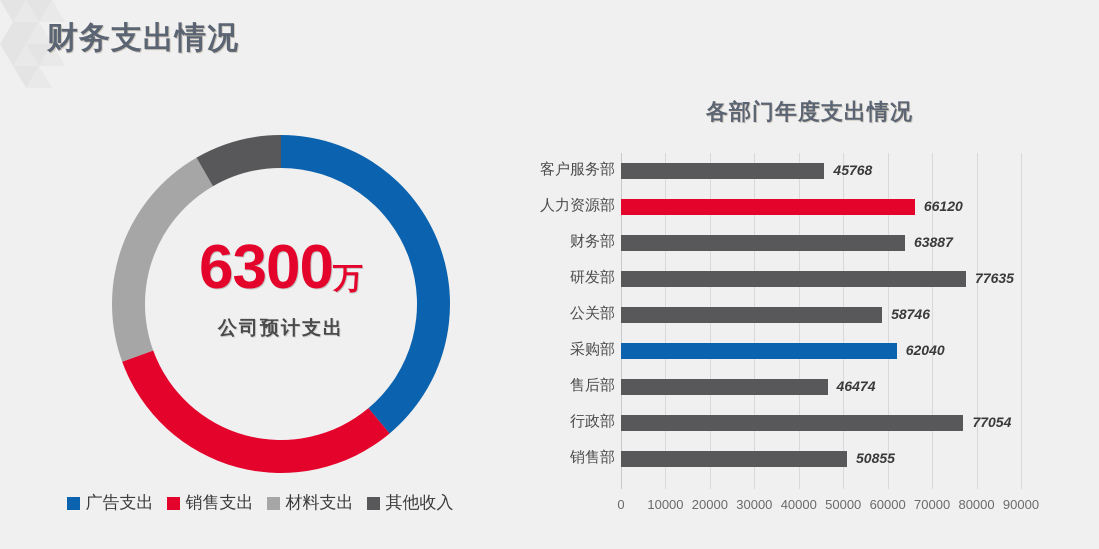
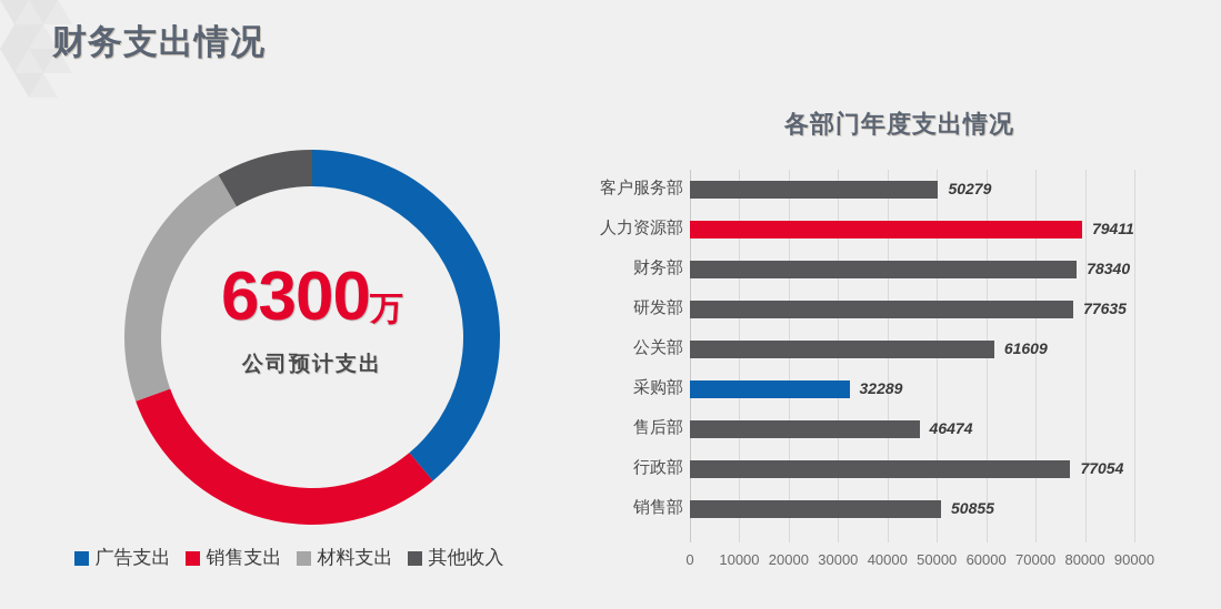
各部门年度支出情况/客户服务部: 45768 -> 50279
各部门年度支出情况/人力资源部: 66120 -> 79411
各部门年度支出情况/财务部: 63887 -> 78340
各部门年度支出情况/公关部: 58746 -> 61609
各部门年度支出情况/采购部: 62040 -> 32289
